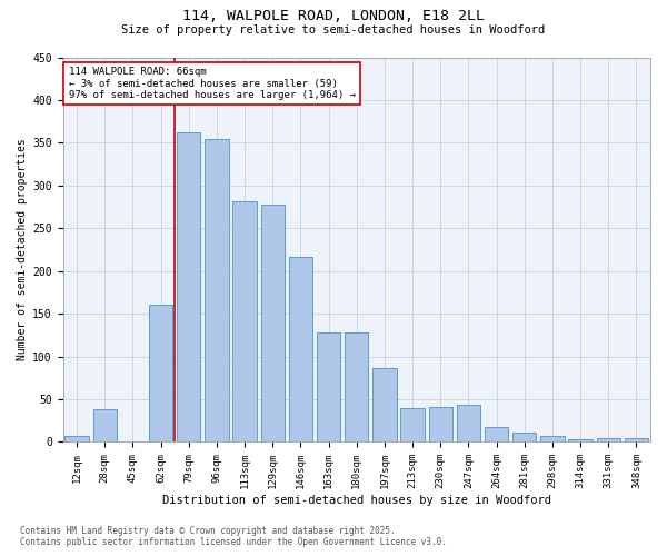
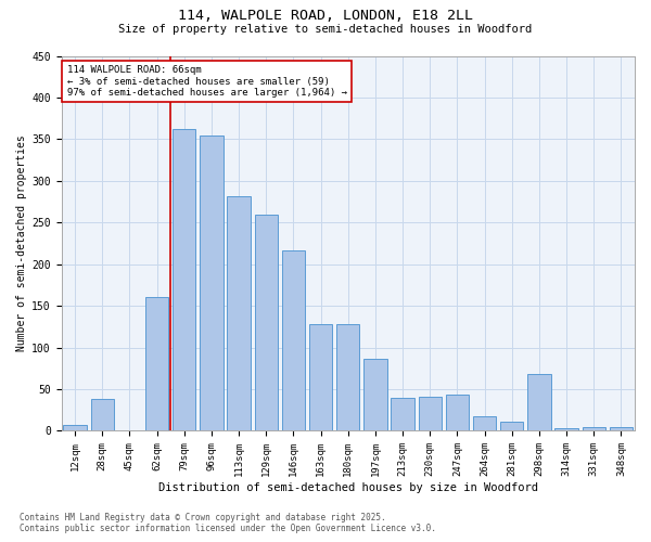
129sqm: 278 -> 260
298sqm: 7 -> 68
